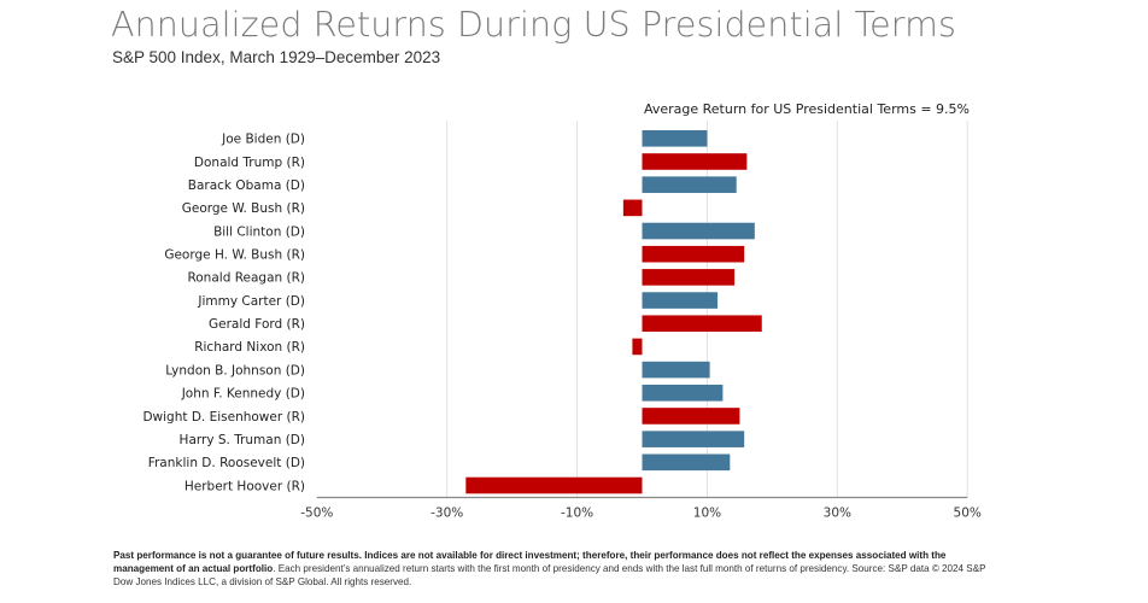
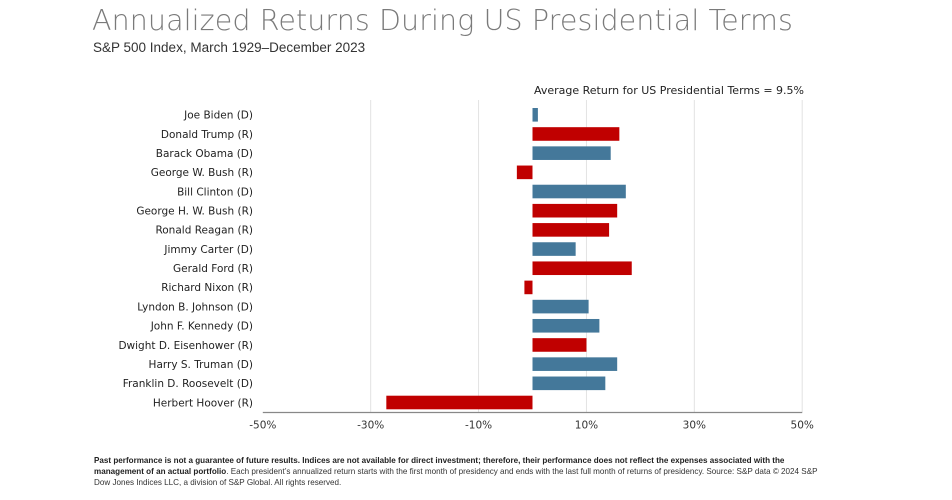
Joe Biden (D): 10% -> 1%
Jimmy Carter (D): 12% -> 8%
Dwight D. Eisenhower (R): 15% -> 10%
